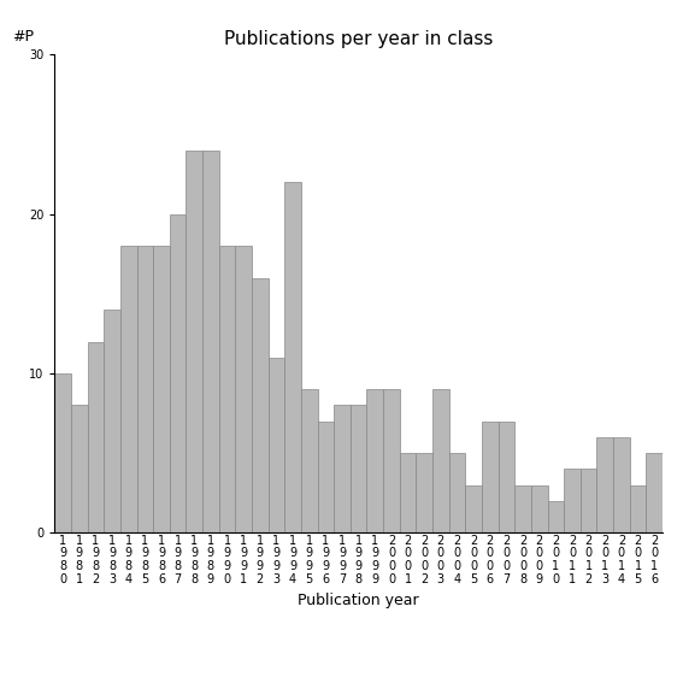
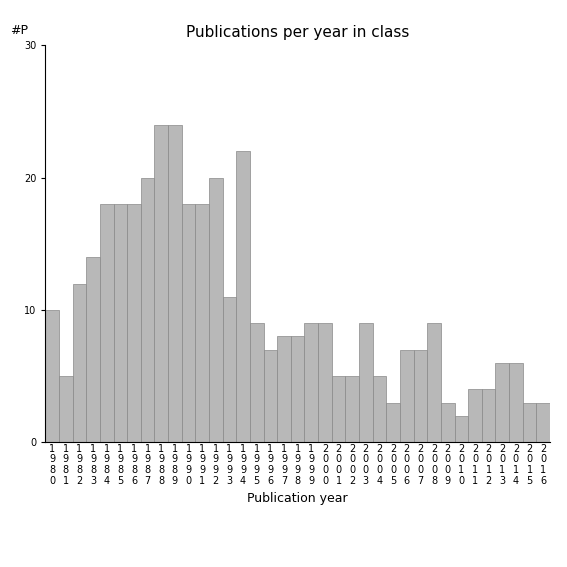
1 9 8 1: 8 -> 5
1 9 9 2: 16 -> 20
2 0 0 8: 3 -> 9
2 0 1 6: 5 -> 3
